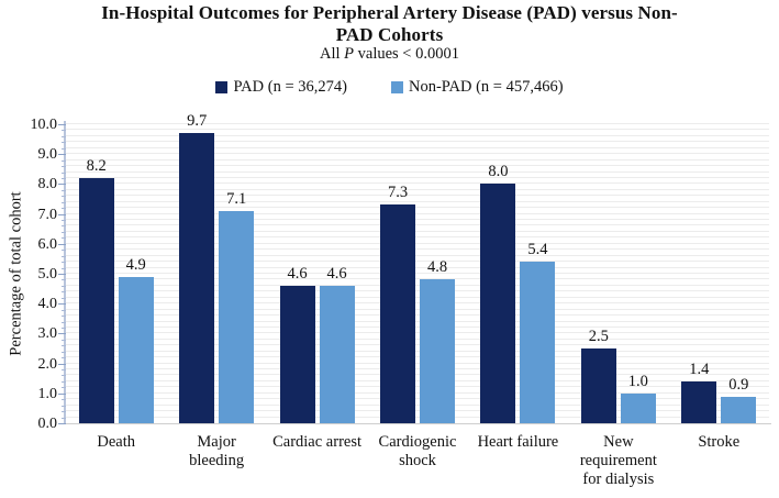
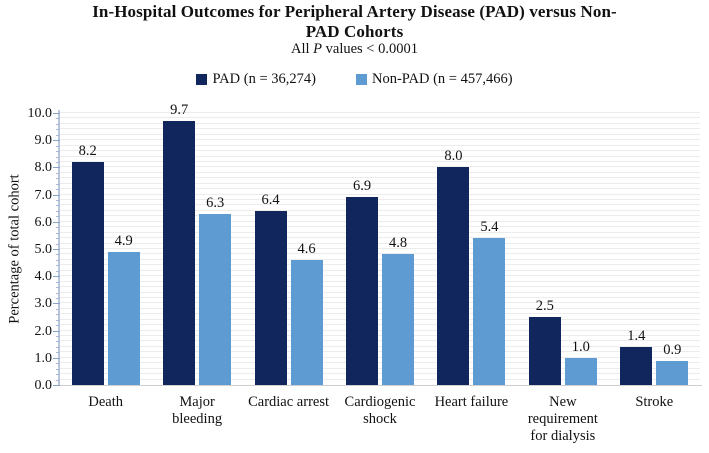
Non-PAD (n = 457,466)/Major bleeding: 7.1 -> 6.3
PAD (n = 36,274)/Cardiac arrest: 4.6 -> 6.4
PAD (n = 36,274)/Cardiogenic shock: 7.3 -> 6.9
